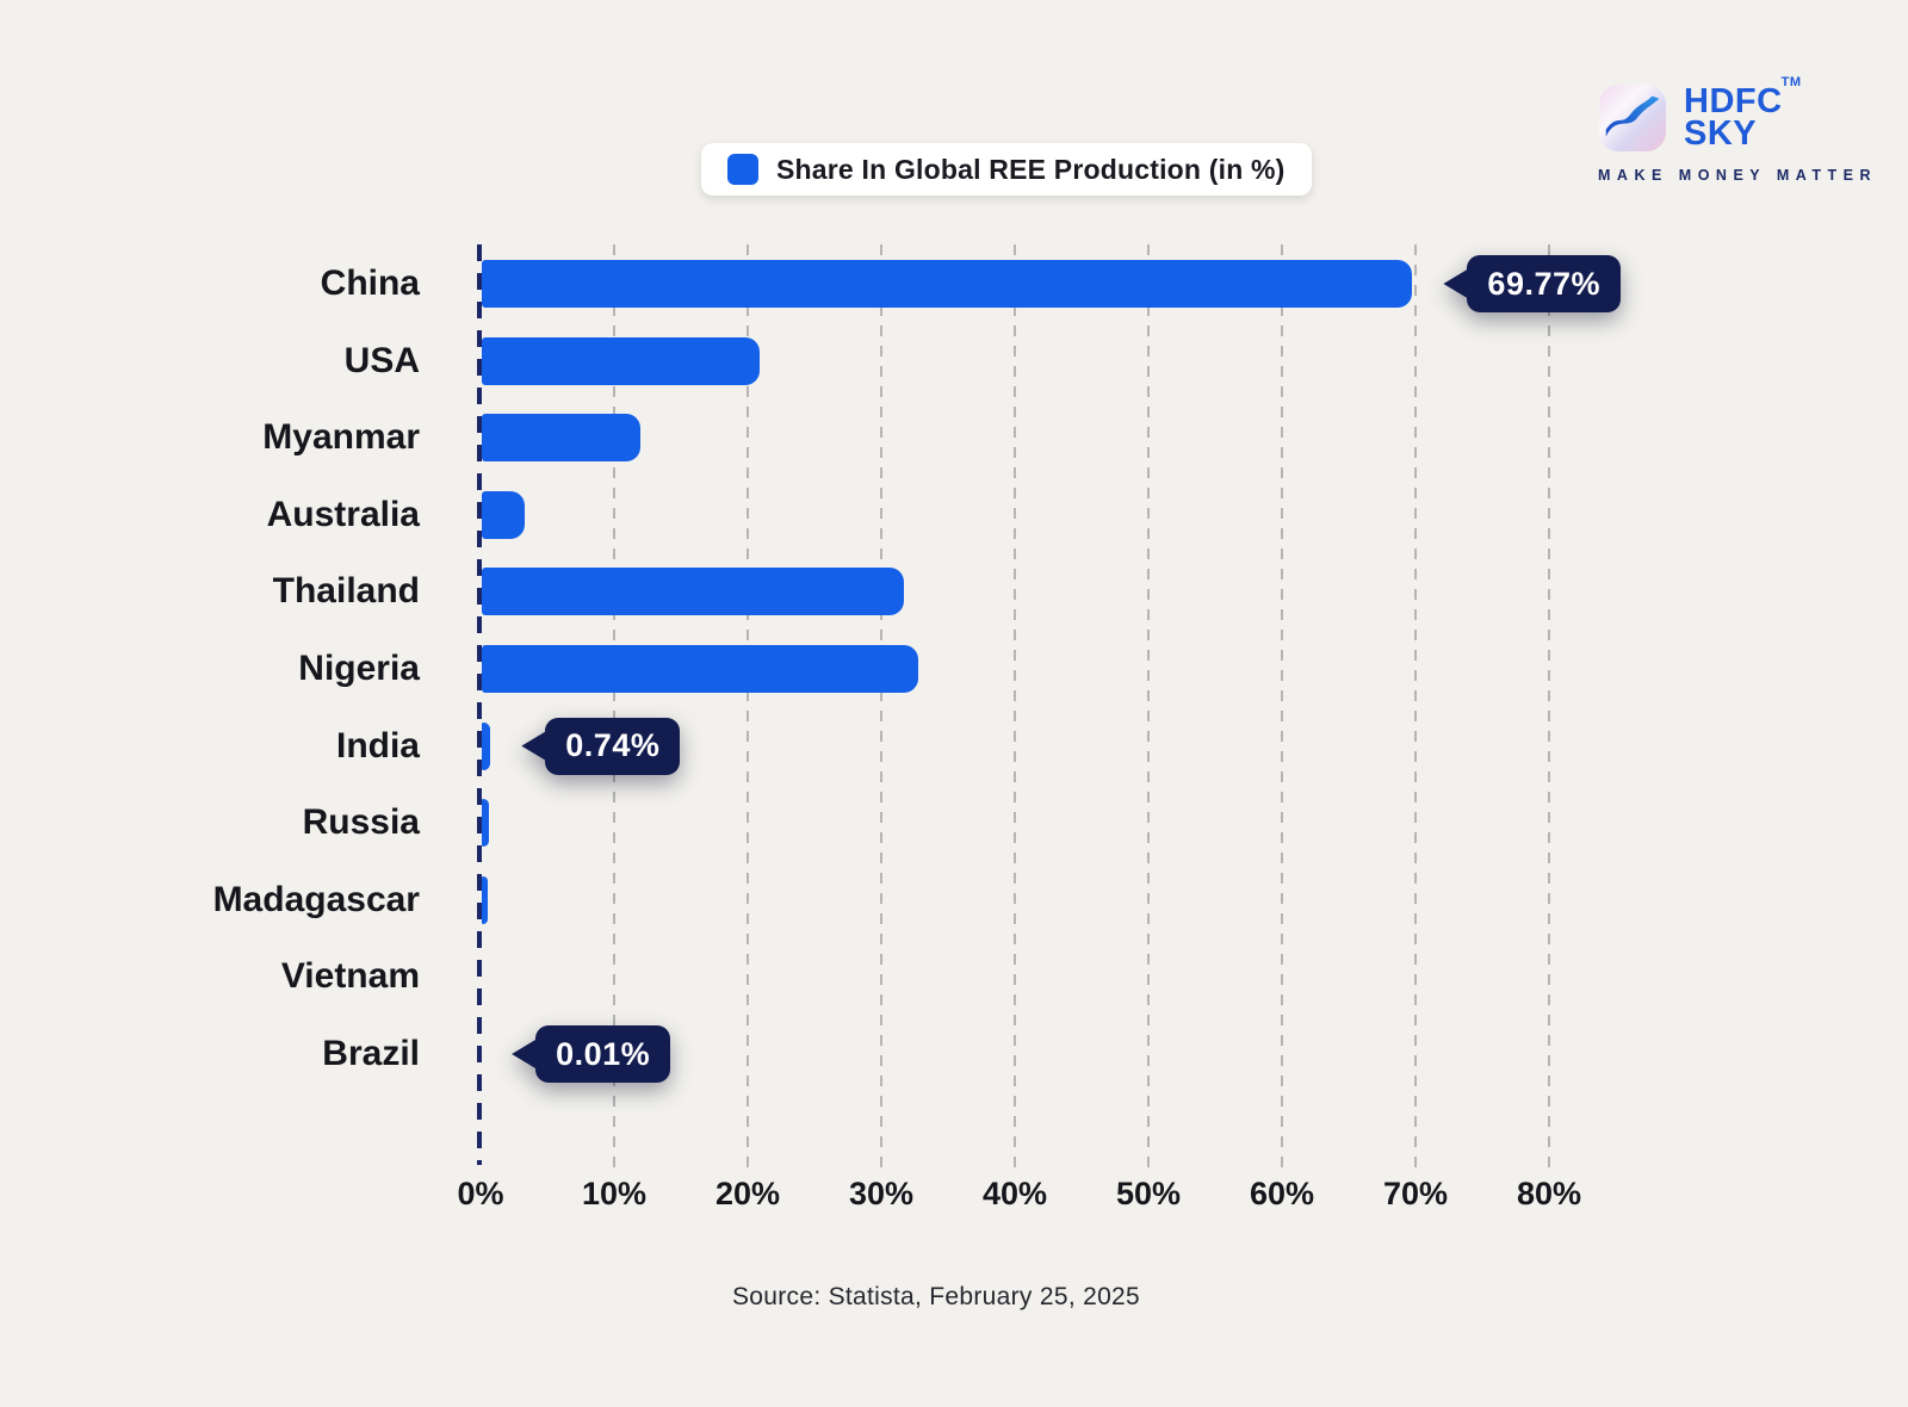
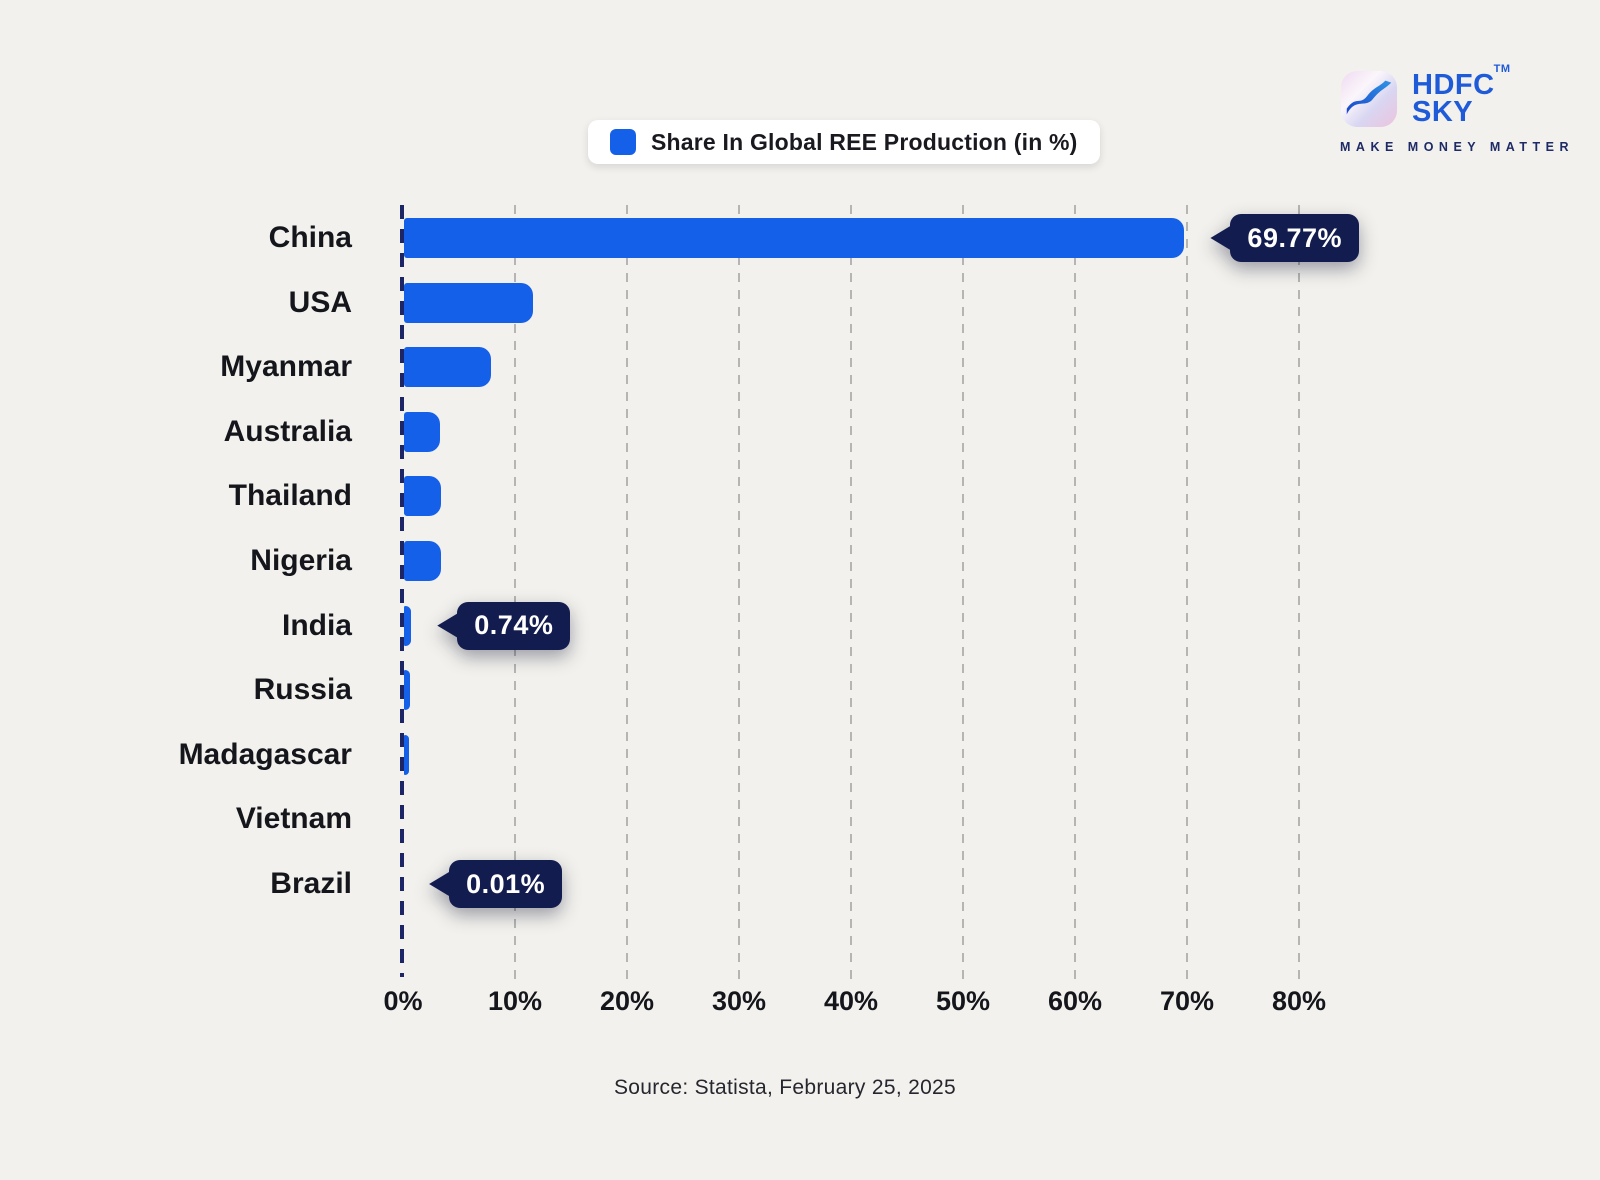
USA: 20.9% -> 11.6%
Myanmar: 12.0% -> 7.9%
Thailand: 31.7% -> 3.4%
Nigeria: 32.8% -> 3.4%
